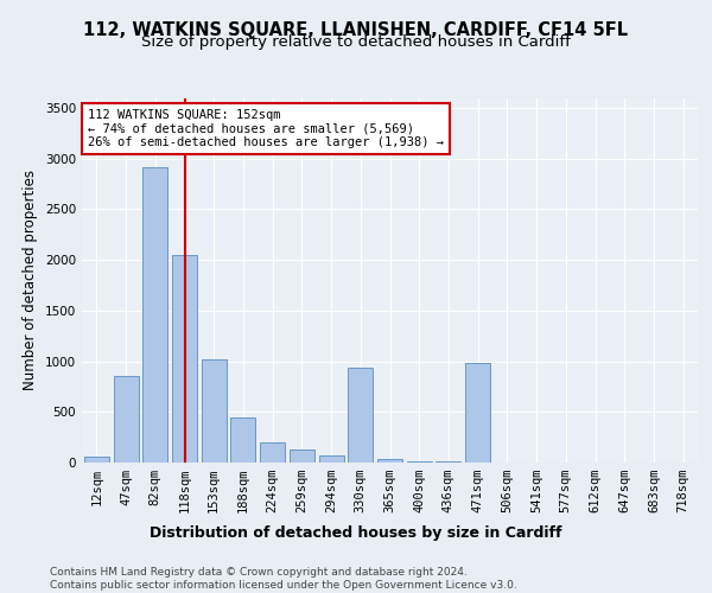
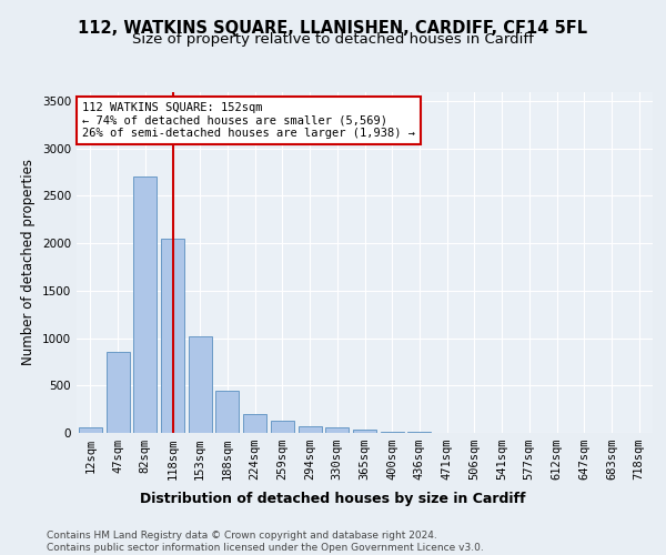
82sqm: 2920 -> 2700
330sqm: 940 -> 60
471sqm: 980 -> 0
